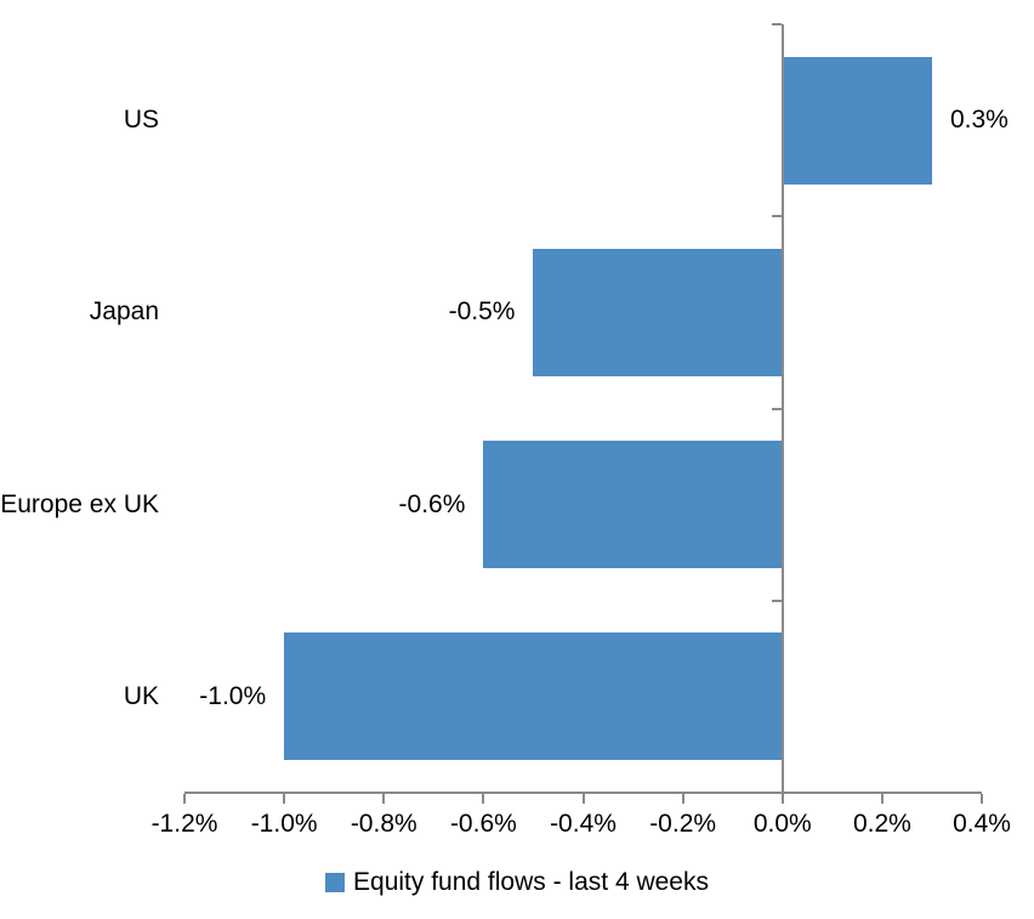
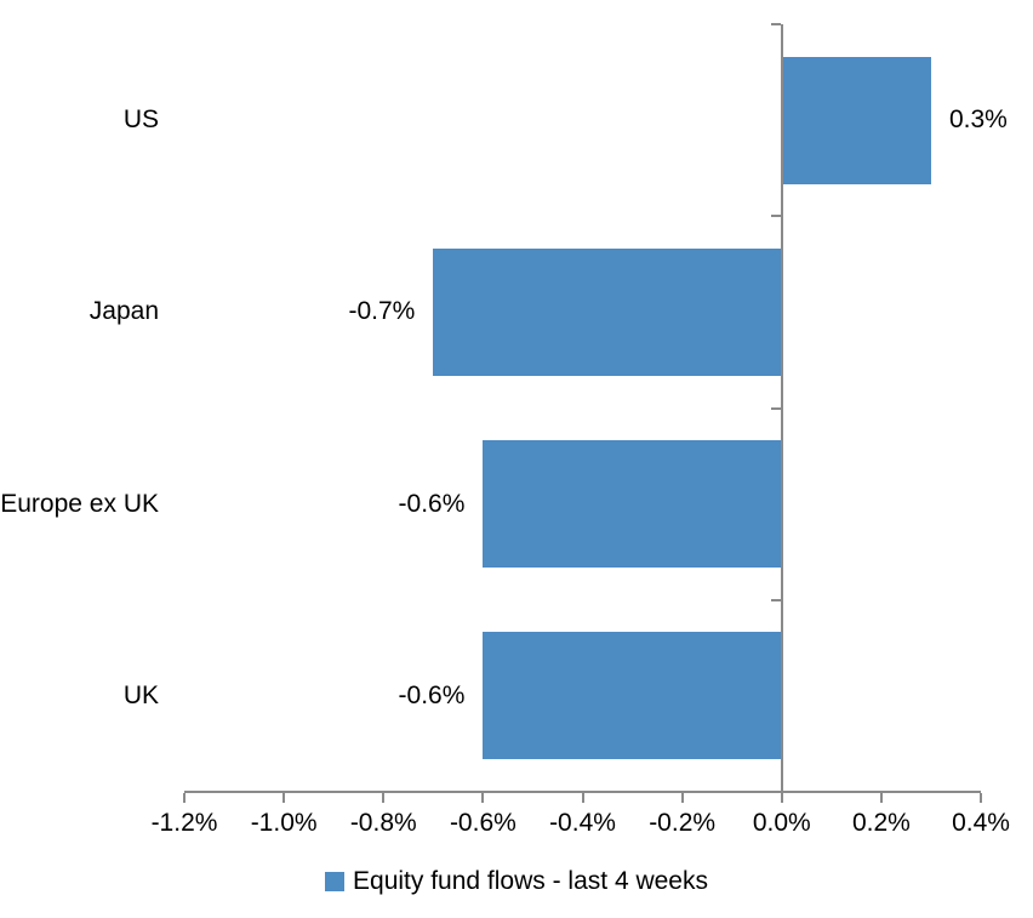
Japan: -0.5% -> -0.7%
UK: -1.0% -> -0.6%
